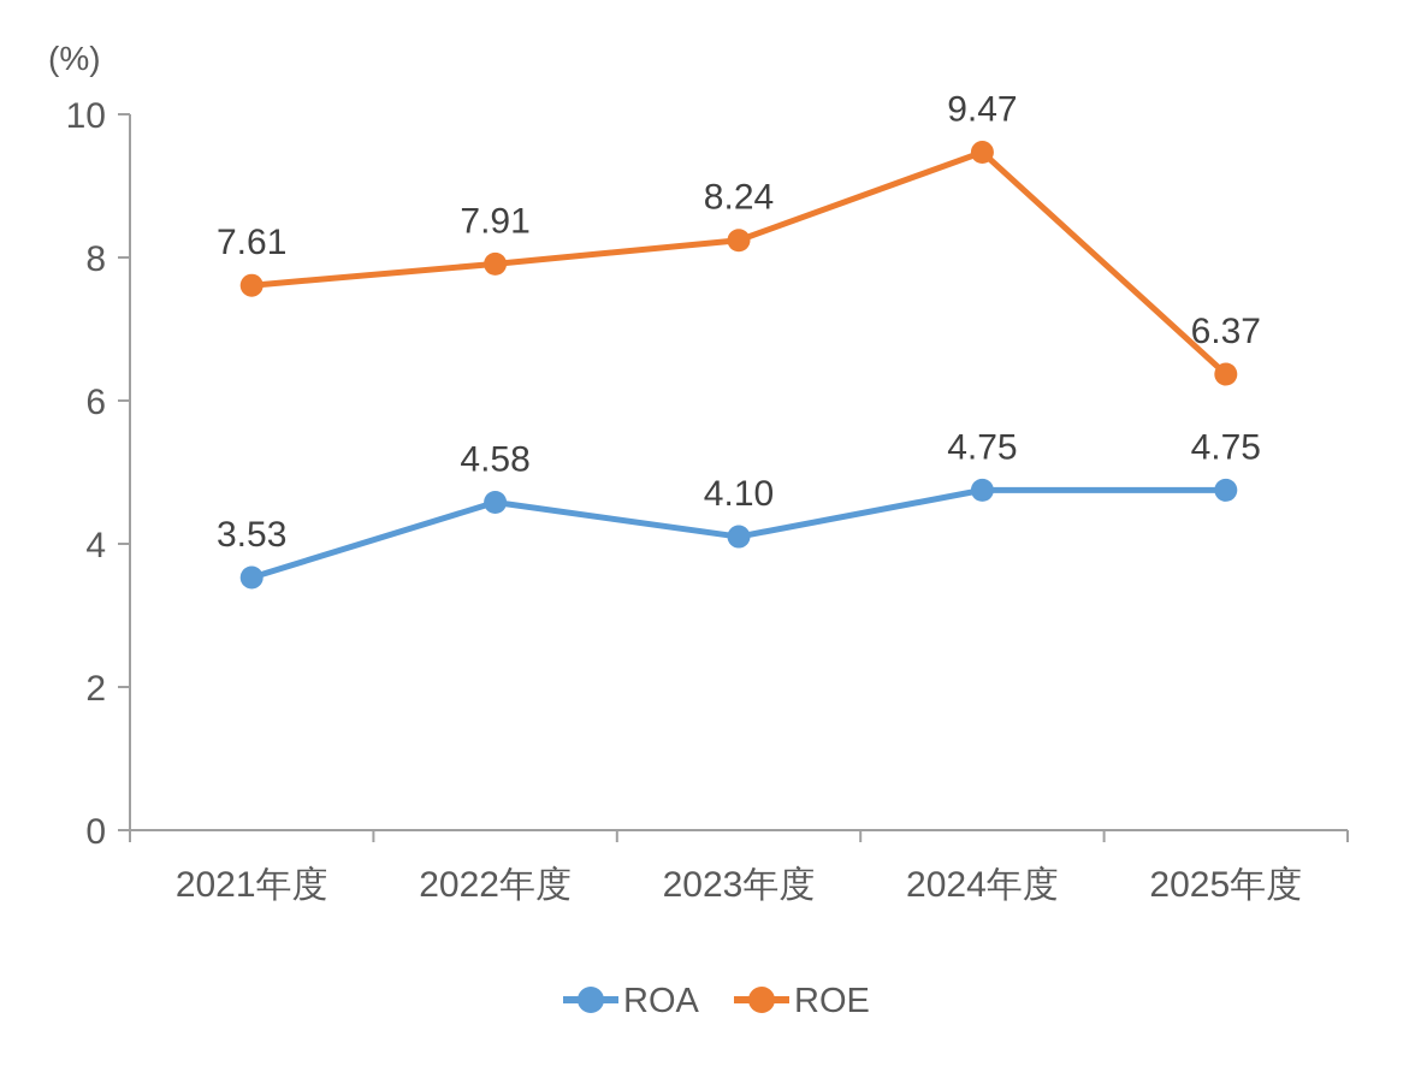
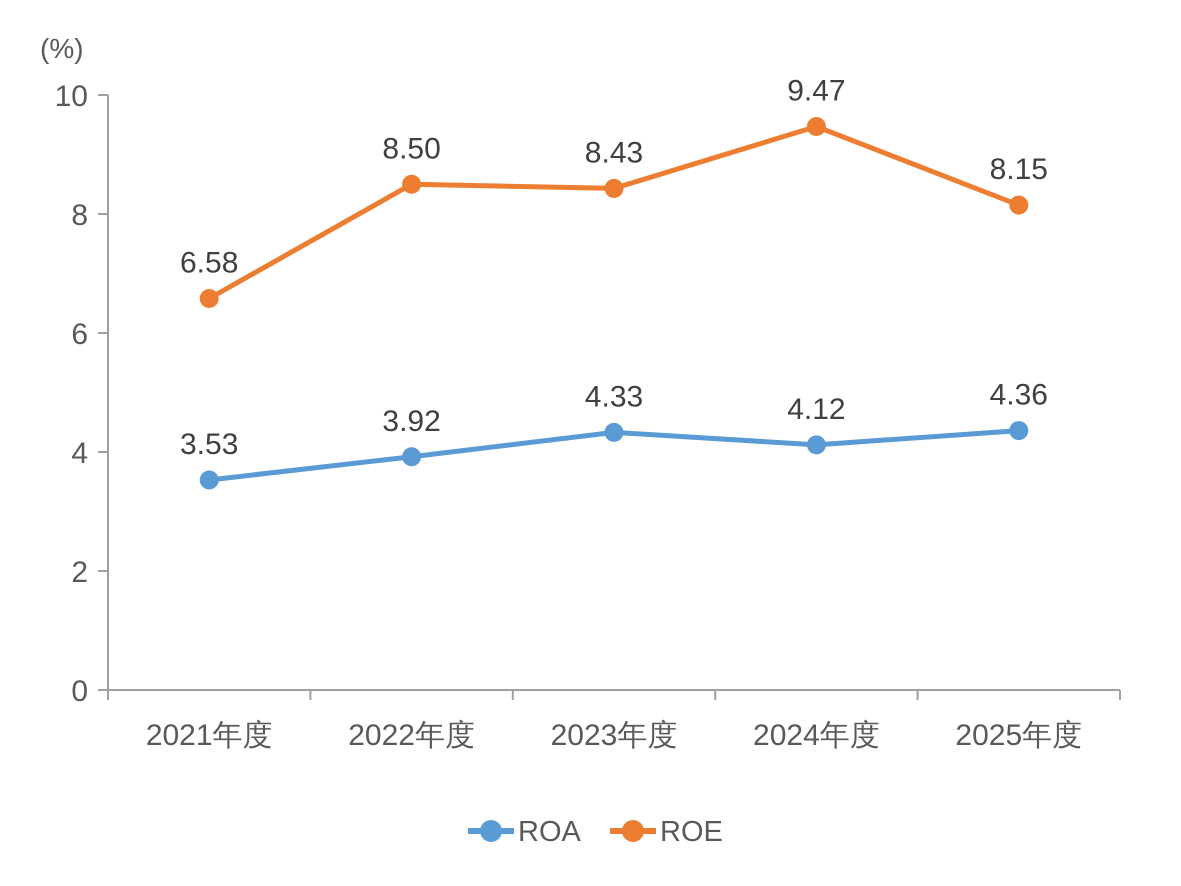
ROE/2021年度: 7.61 -> 6.58
ROA/2022年度: 4.58 -> 3.92
ROE/2022年度: 7.91 -> 8.50
ROA/2023年度: 4.10 -> 4.33
ROE/2023年度: 8.24 -> 8.43
ROA/2024年度: 4.75 -> 4.12
ROA/2025年度: 4.75 -> 4.36
ROE/2025年度: 6.37 -> 8.15
